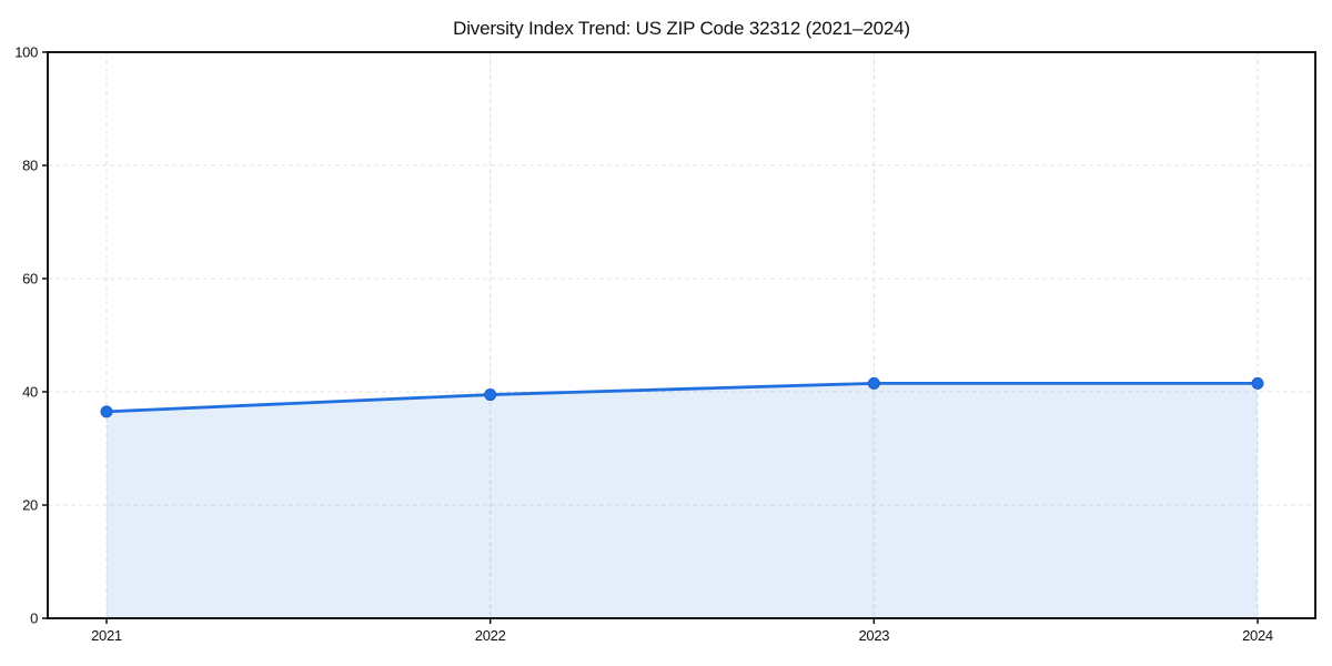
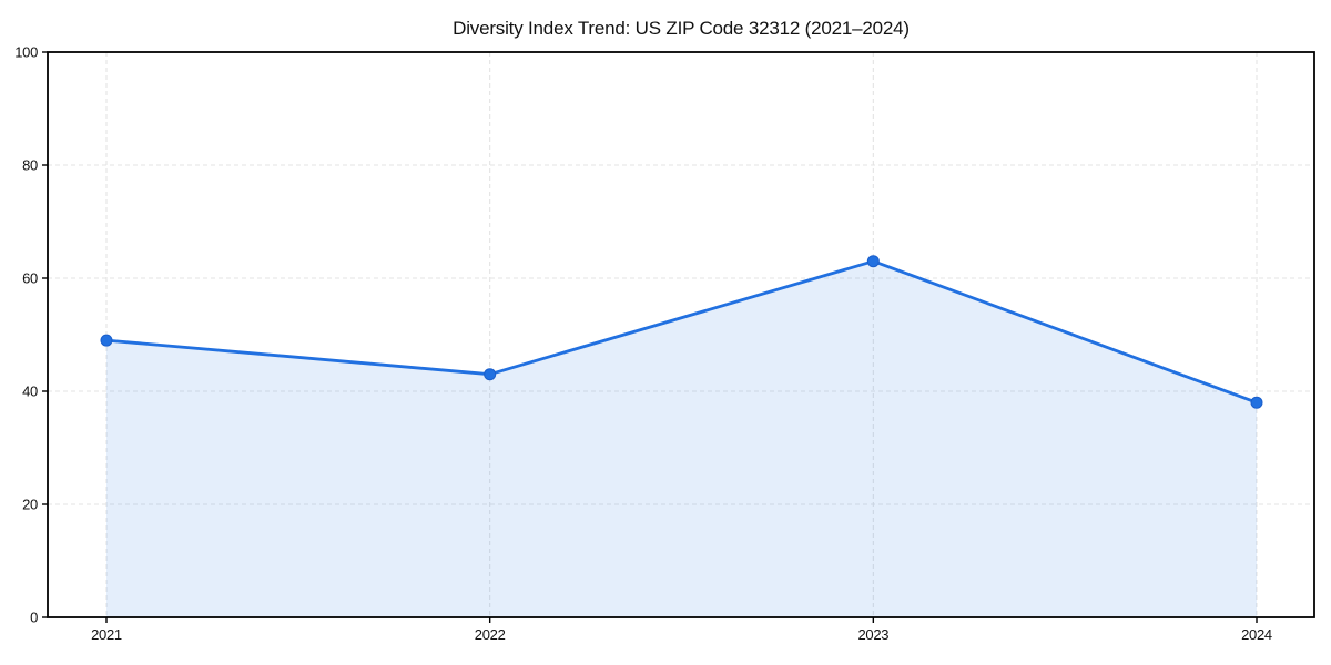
2021: 36 -> 49
2022: 40 -> 43
2023: 42 -> 63
2024: 42 -> 38
